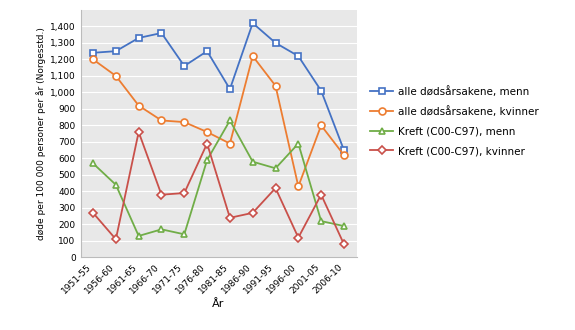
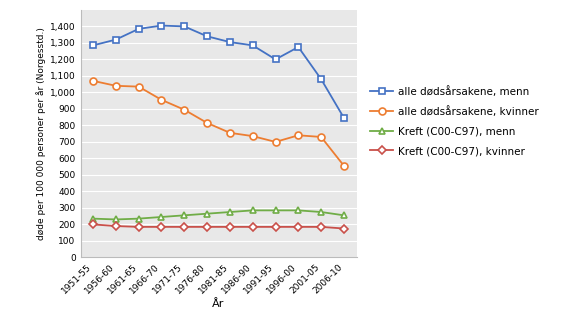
alle dødsårsakene, menn/1951-55: 1,240 -> 1,280
alle dødsårsakene, kvinner/1951-55: 1,200 -> 1,070
Kreft (C00-C97), menn/1951-55: 570 -> 240
Kreft (C00-C97), kvinner/1951-55: 270 -> 200
alle dødsårsakene, menn/1956-60: 1,250 -> 1,320
alle dødsårsakene, kvinner/1956-60: 1,100 -> 1,040
Kreft (C00-C97), menn/1956-60: 440 -> 230
Kreft (C00-C97), kvinner/1956-60: 110 -> 190
alle dødsårsakene, menn/1961-65: 1,330 -> 1,380
alle dødsårsakene, kvinner/1961-65: 920 -> 1,040
Kreft (C00-C97), menn/1961-65: 130 -> 240
Kreft (C00-C97), kvinner/1961-65: 760 -> 180
alle dødsårsakene, menn/1966-70: 1,360 -> 1,400
alle dødsårsakene, kvinner/1966-70: 830 -> 960
Kreft (C00-C97), menn/1966-70: 170 -> 240
Kreft (C00-C97), kvinner/1966-70: 380 -> 180
alle dødsårsakene, menn/1971-75: 1,160 -> 1,400
alle dødsårsakene, kvinner/1971-75: 820 -> 900
Kreft (C00-C97), menn/1971-75: 140 -> 260
Kreft (C00-C97), kvinner/1971-75: 390 -> 180
alle dødsårsakene, menn/1976-80: 1,250 -> 1,340
alle dødsårsakene, kvinner/1976-80: 760 -> 820
Kreft (C00-C97), menn/1976-80: 590 -> 260
Kreft (C00-C97), kvinner/1976-80: 690 -> 180
alle dødsårsakene, menn/1981-85: 1,020 -> 1,300
alle dødsårsakene, kvinner/1981-85: 690 -> 760
Kreft (C00-C97), menn/1981-85: 830 -> 280
Kreft (C00-C97), kvinner/1981-85: 240 -> 180
alle dødsårsakene, menn/1986-90: 1,420 -> 1,280
alle dødsårsakene, kvinner/1986-90: 1,220 -> 740
Kreft (C00-C97), menn/1986-90: 580 -> 280
Kreft (C00-C97), kvinner/1986-90: 270 -> 180
alle dødsårsakene, menn/1991-95: 1,300 -> 1,200
alle dødsårsakene, kvinner/1991-95: 1,040 -> 700
Kreft (C00-C97), menn/1991-95: 540 -> 280
Kreft (C00-C97), kvinner/1991-95: 420 -> 180
alle dødsårsakene, menn/1996-00: 1,220 -> 1,280
alle dødsårsakene, kvinner/1996-00: 430 -> 740
Kreft (C00-C97), menn/1996-00: 690 -> 280
Kreft (C00-C97), kvinner/1996-00: 120 -> 180
alle dødsårsakene, menn/2001-05: 1,010 -> 1,080
alle dødsårsakene, kvinner/2001-05: 800 -> 730
Kreft (C00-C97), menn/2001-05: 220 -> 280
Kreft (C00-C97), kvinner/2001-05: 380 -> 180
alle dødsårsakene, menn/2006-10: 650 -> 840
alle dødsårsakene, kvinner/2006-10: 620 -> 560
Kreft (C00-C97), menn/2006-10: 190 -> 260
Kreft (C00-C97), kvinner/2006-10: 80 -> 180
